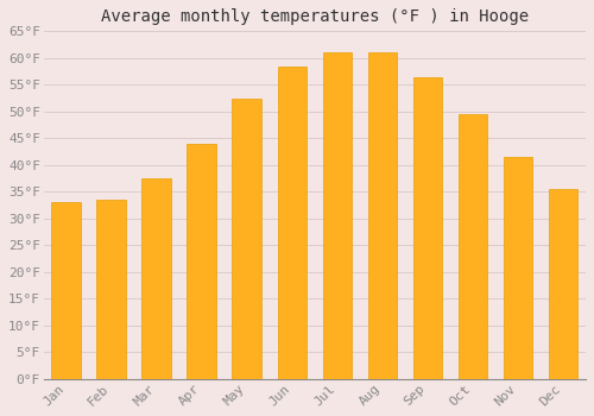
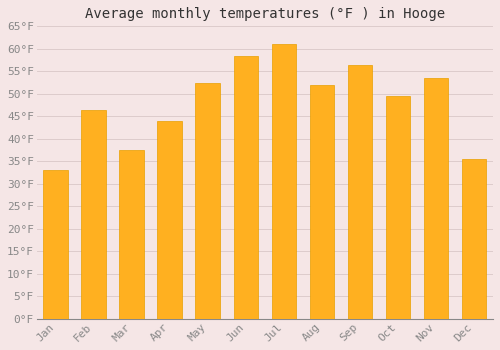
Feb: 33.5°F -> 46.5°F
Aug: 61.0°F -> 52.0°F
Nov: 41.5°F -> 53.5°F
